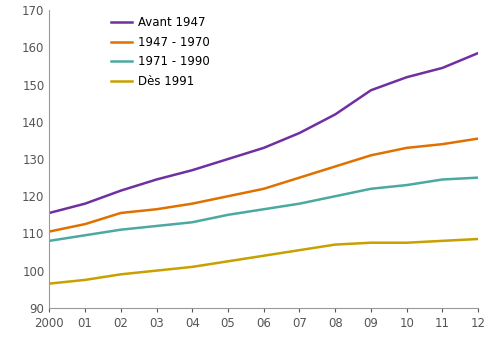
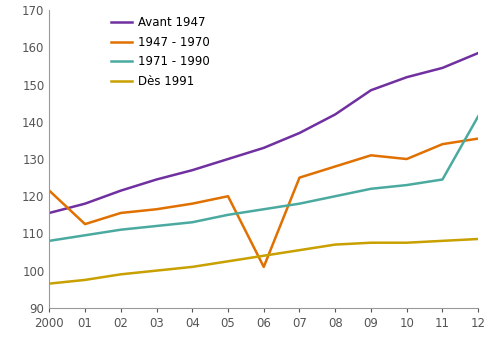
1947 - 1970/2000: 110.5 -> 121.5
1947 - 1970/06: 122.0 -> 101.0
1947 - 1970/10: 133.0 -> 130.0
1971 - 1990/12: 125.0 -> 141.5
